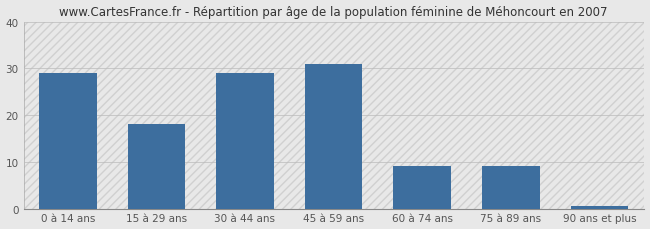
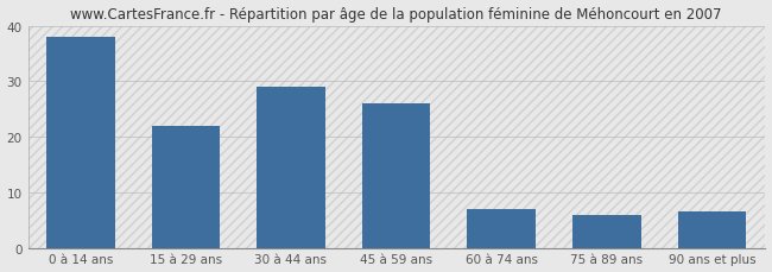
0 à 14 ans: 29.0 -> 38.0
15 à 29 ans: 18.0 -> 22.0
45 à 59 ans: 31.0 -> 26.0
60 à 74 ans: 9.0 -> 7.0
75 à 89 ans: 9.0 -> 6.0
90 ans et plus: 0.5 -> 6.5
